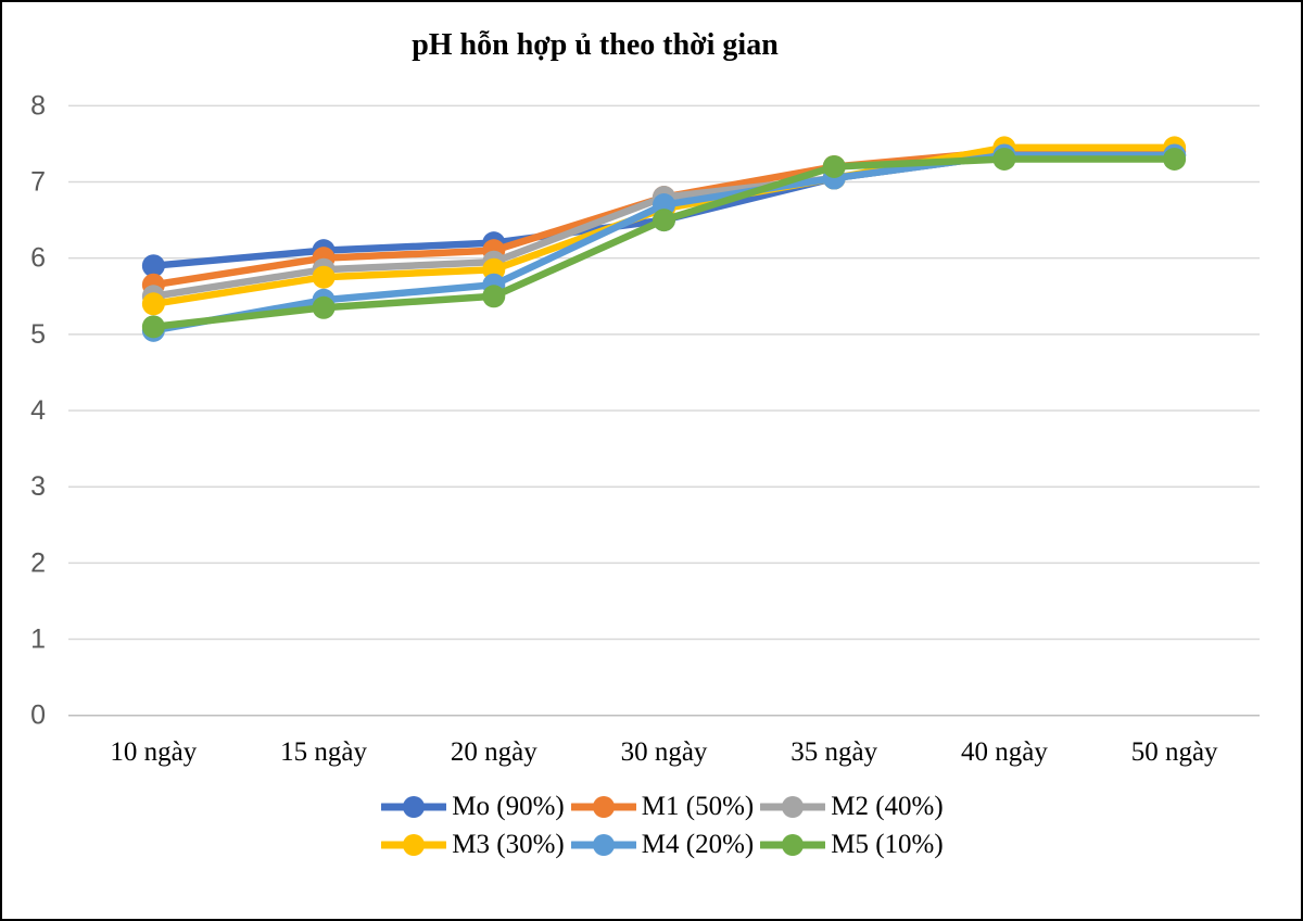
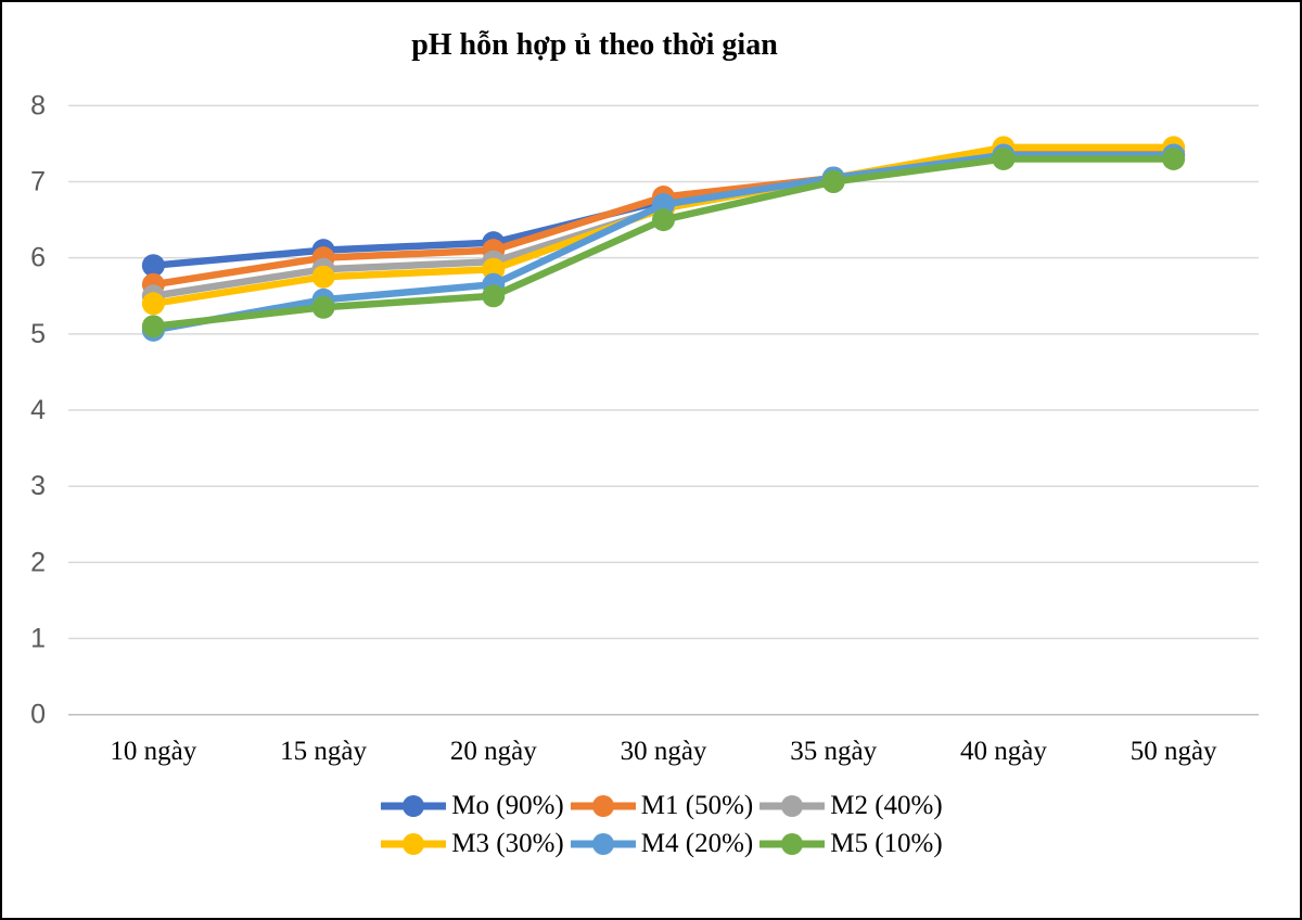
Mo (90%)/30 ngày: 6.5 -> 6.8
M2 (40%)/30 ngày: 6.8 -> 6.7
M1 (50%)/35 ngày: 7.2 -> 7.0
M5 (10%)/35 ngày: 7.2 -> 7.0
